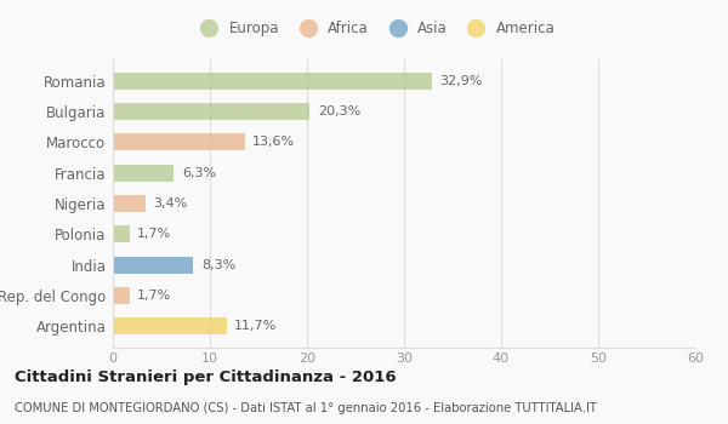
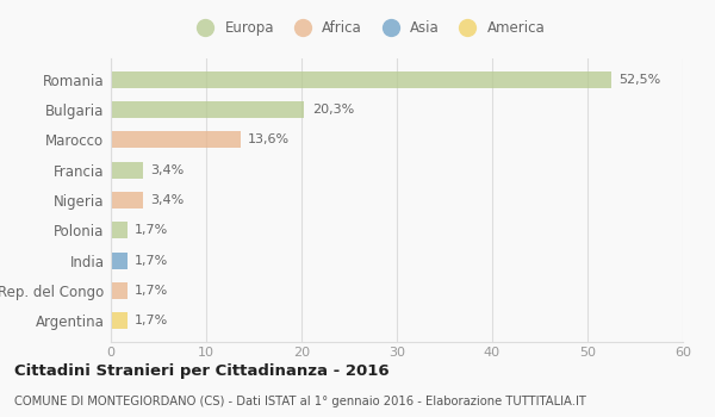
Romania: 32,9% -> 52,5%
Francia: 6,3% -> 3,4%
India: 8,3% -> 1,7%
Argentina: 11,7% -> 1,7%
